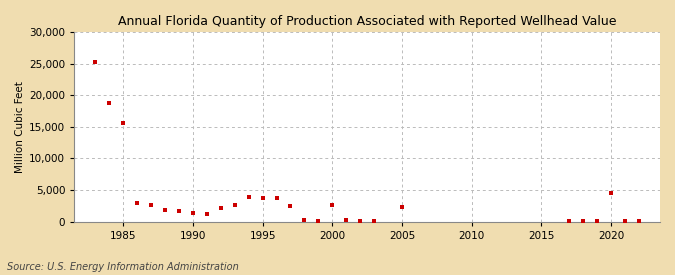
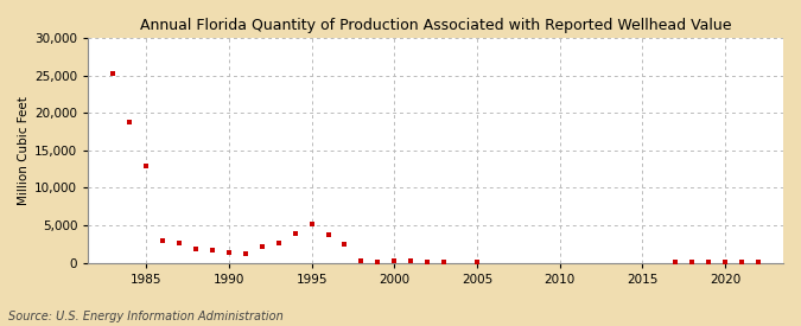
1985: 15,600 -> 12,900
1995: 3,800 -> 5,100
2000: 2,600 -> 200
2005: 2,400 -> 0
2020: 4,600 -> 100
